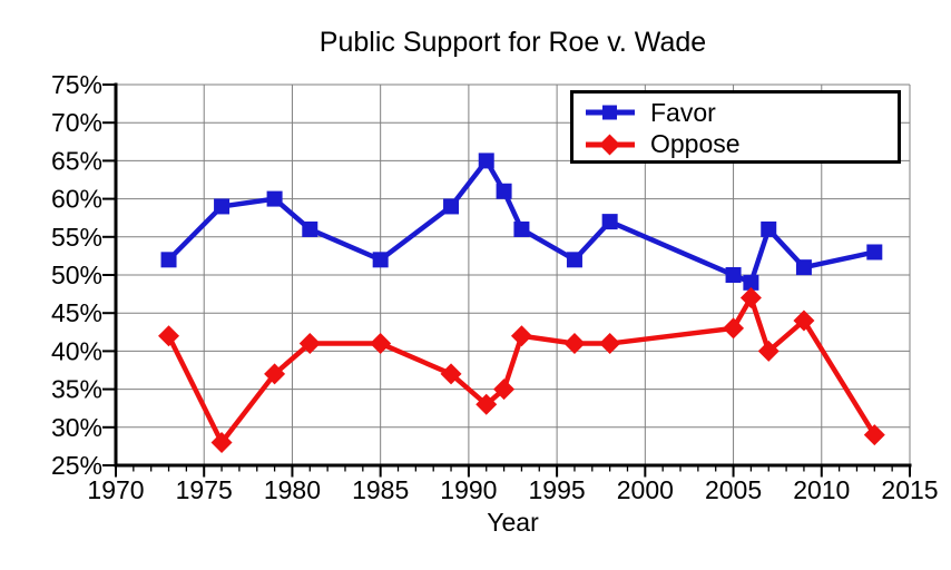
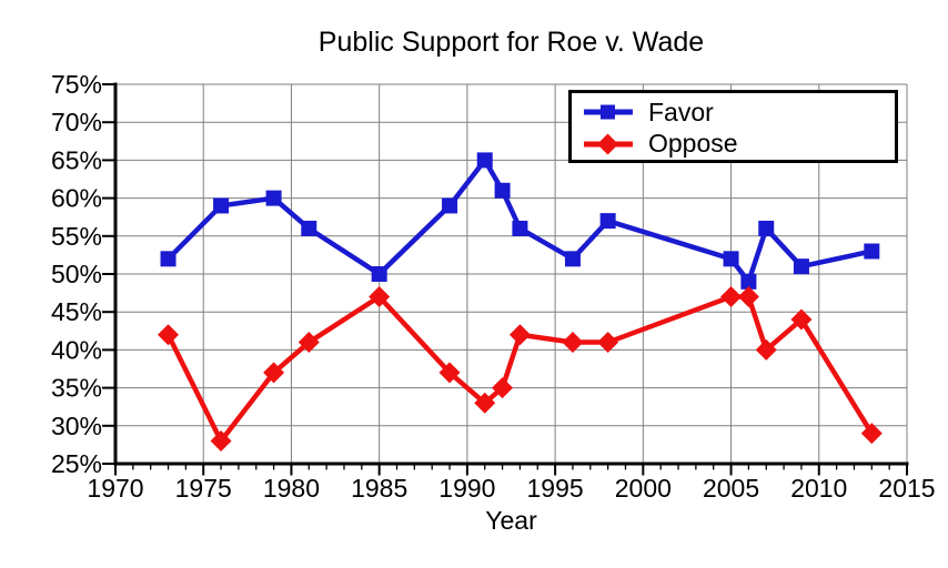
Favor/1985: 52% -> 50%
Oppose/1985: 41% -> 47%
Favor/2005: 50% -> 52%
Oppose/2005: 43% -> 47%
